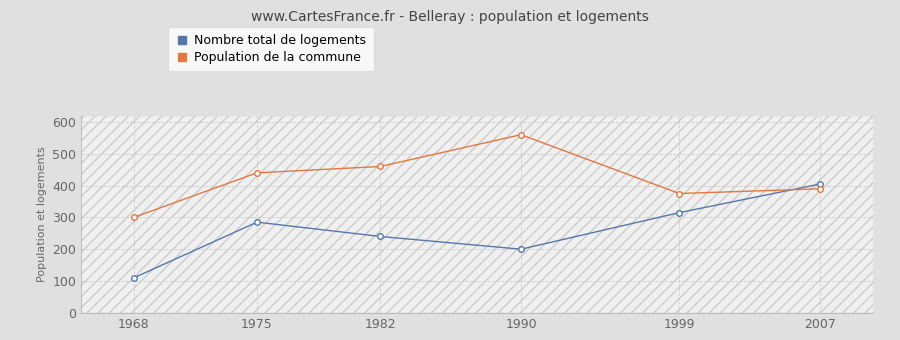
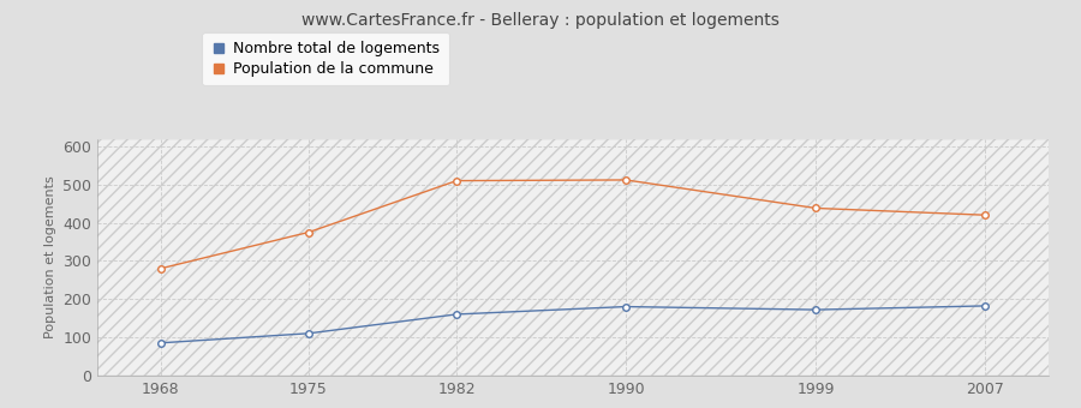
Nombre total de logements/1968: 110 -> 85
Population de la commune/1968: 300 -> 280
Nombre total de logements/1975: 285 -> 110
Population de la commune/1975: 440 -> 375
Nombre total de logements/1982: 240 -> 160
Population de la commune/1982: 460 -> 510
Nombre total de logements/1990: 200 -> 180
Population de la commune/1990: 560 -> 512
Nombre total de logements/1999: 315 -> 172
Population de la commune/1999: 375 -> 438
Nombre total de logements/2007: 405 -> 182
Population de la commune/2007: 390 -> 420
